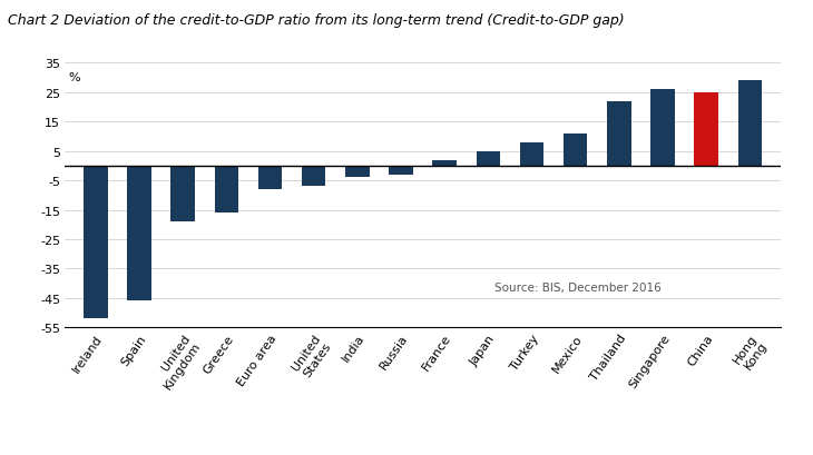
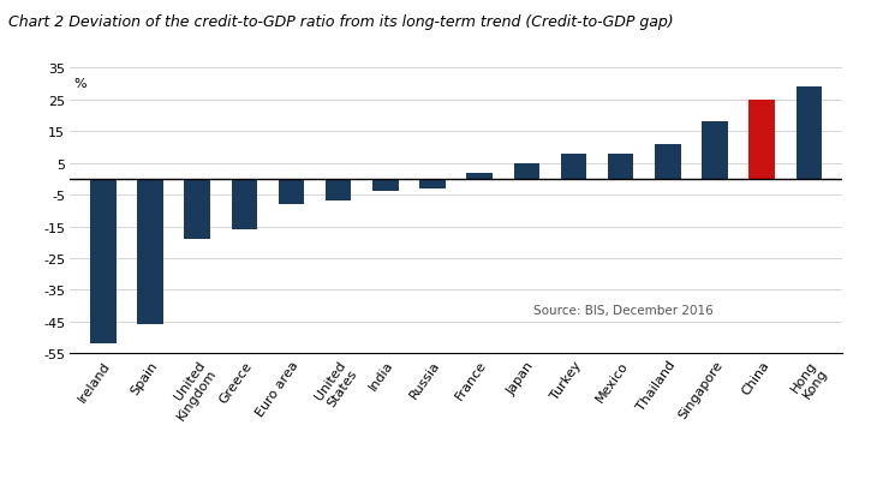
Mexico: 11 -> 8
Thailand: 22 -> 11
Singapore: 26 -> 18
